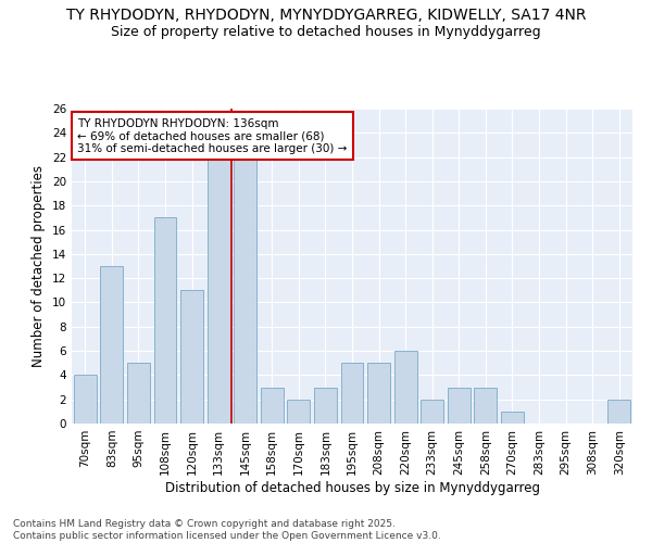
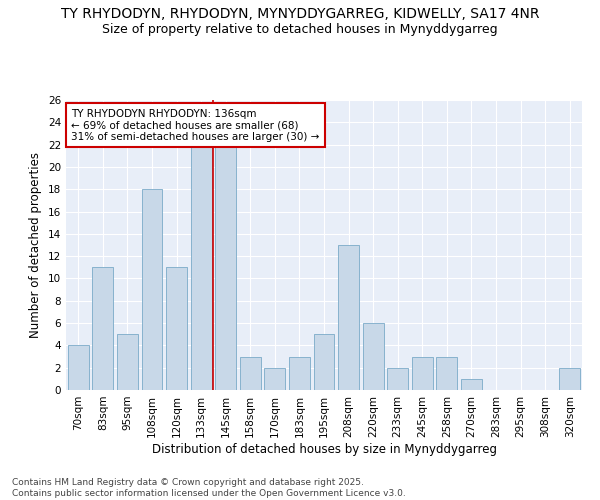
83sqm: 13 -> 11
108sqm: 17 -> 18
208sqm: 5 -> 13
